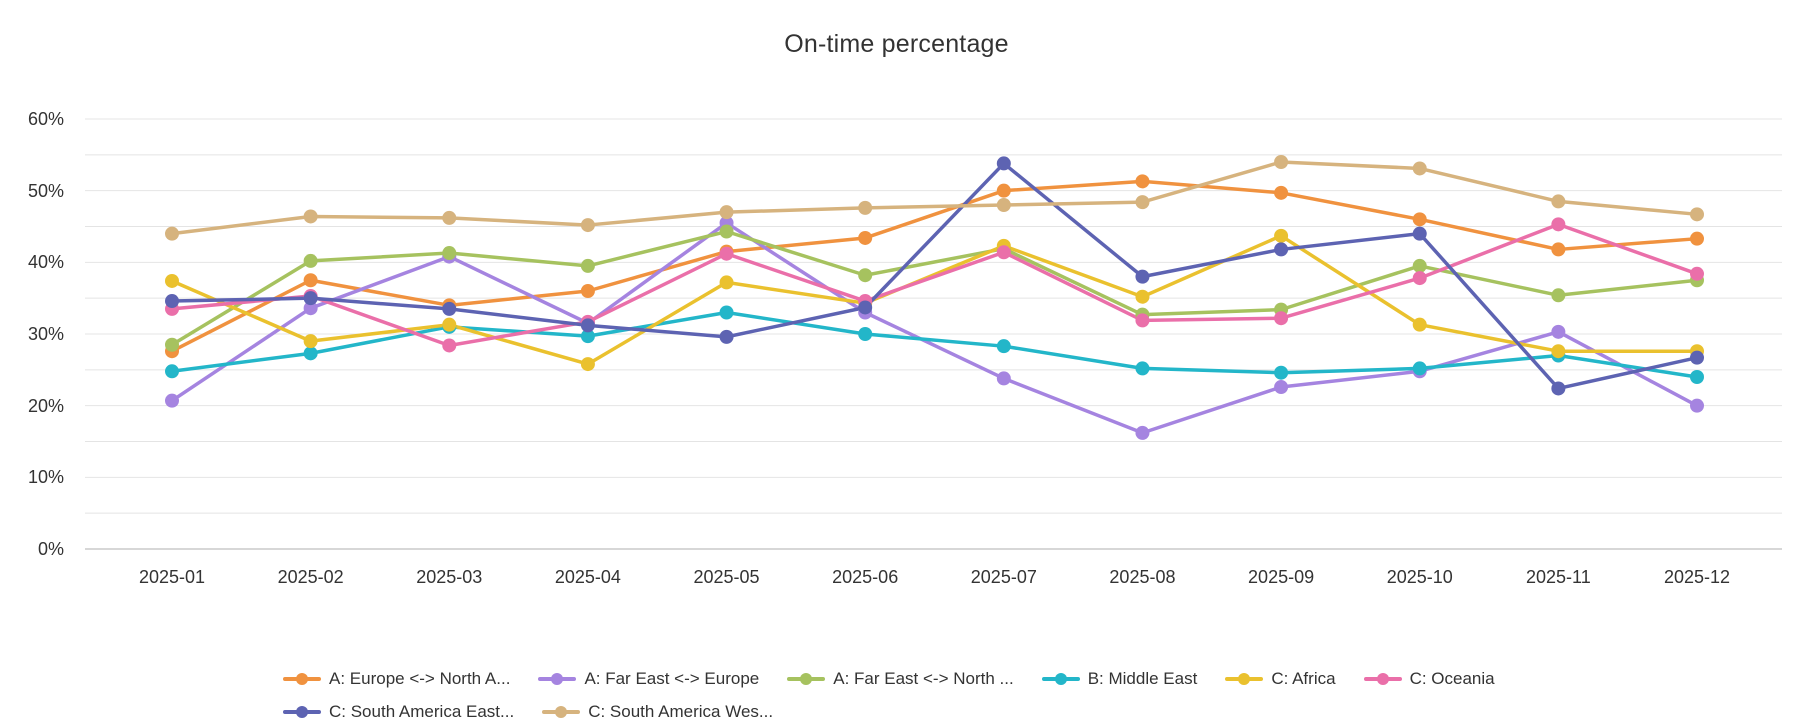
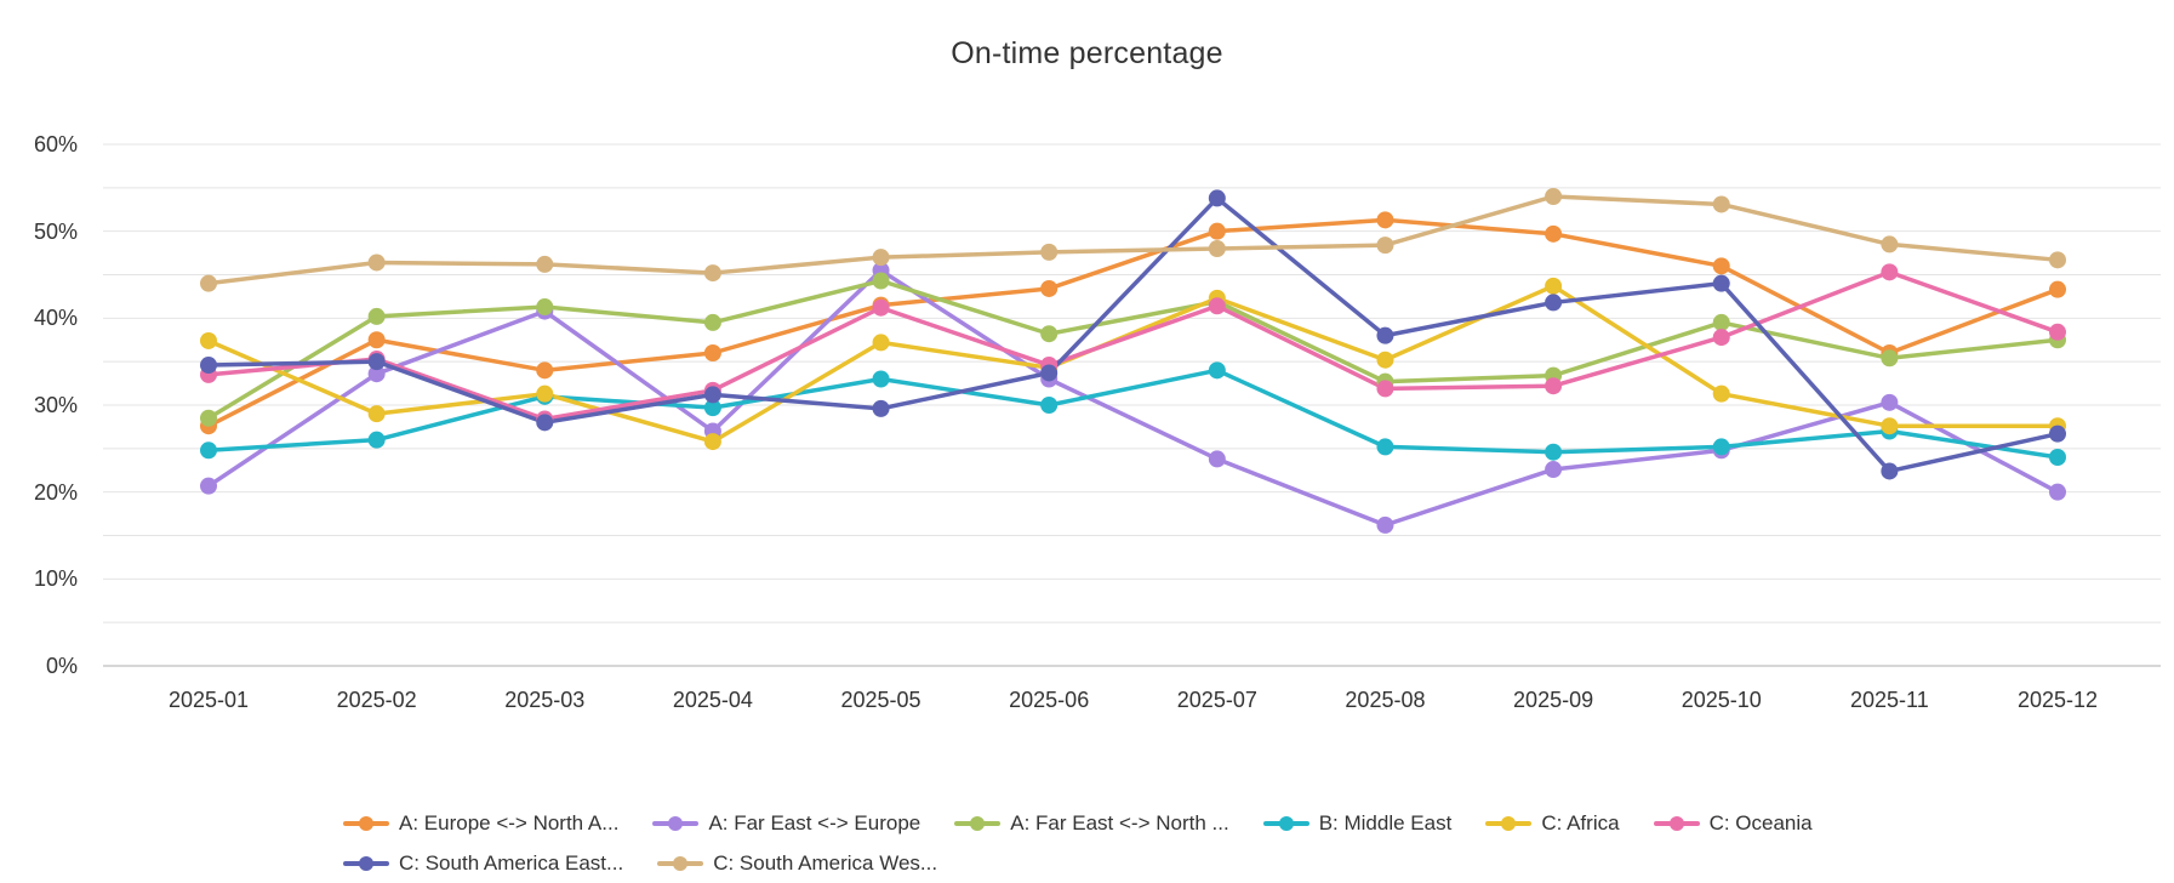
B: Middle East/2025-02: 27% -> 26%
C: South America East.../2025-03: 34% -> 28%
A: Far East <-> Europe/2025-04: 32% -> 27%
B: Middle East/2025-07: 28% -> 34%
A: Europe <-> North A.../2025-11: 42% -> 36%
